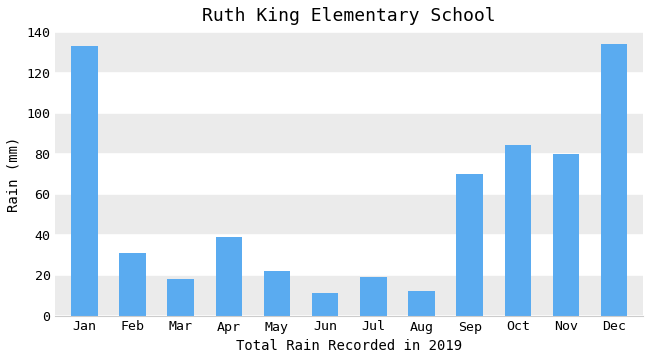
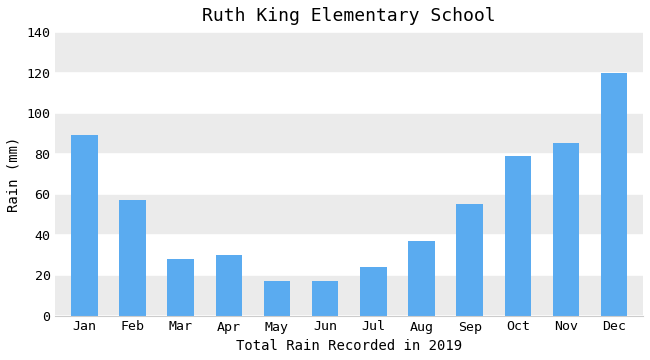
Jan: 133 -> 89
Feb: 31 -> 57
Mar: 18 -> 28
Apr: 39 -> 30
May: 22 -> 17
Jun: 11 -> 17
Jul: 19 -> 24
Aug: 12 -> 37
Sep: 70 -> 55
Oct: 84 -> 79
Nov: 80 -> 85
Dec: 134 -> 120
